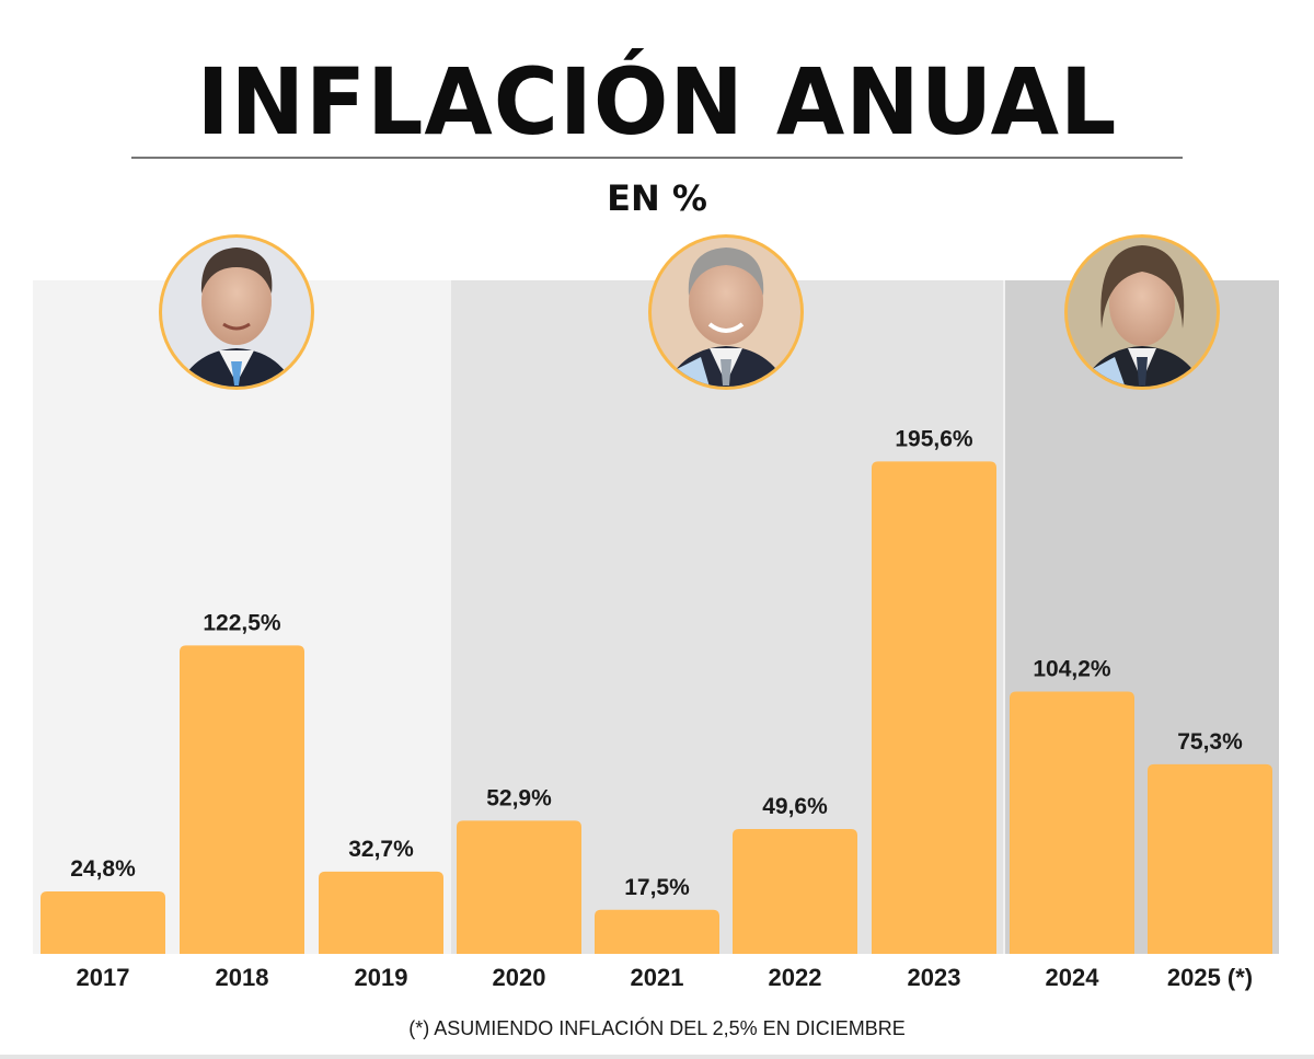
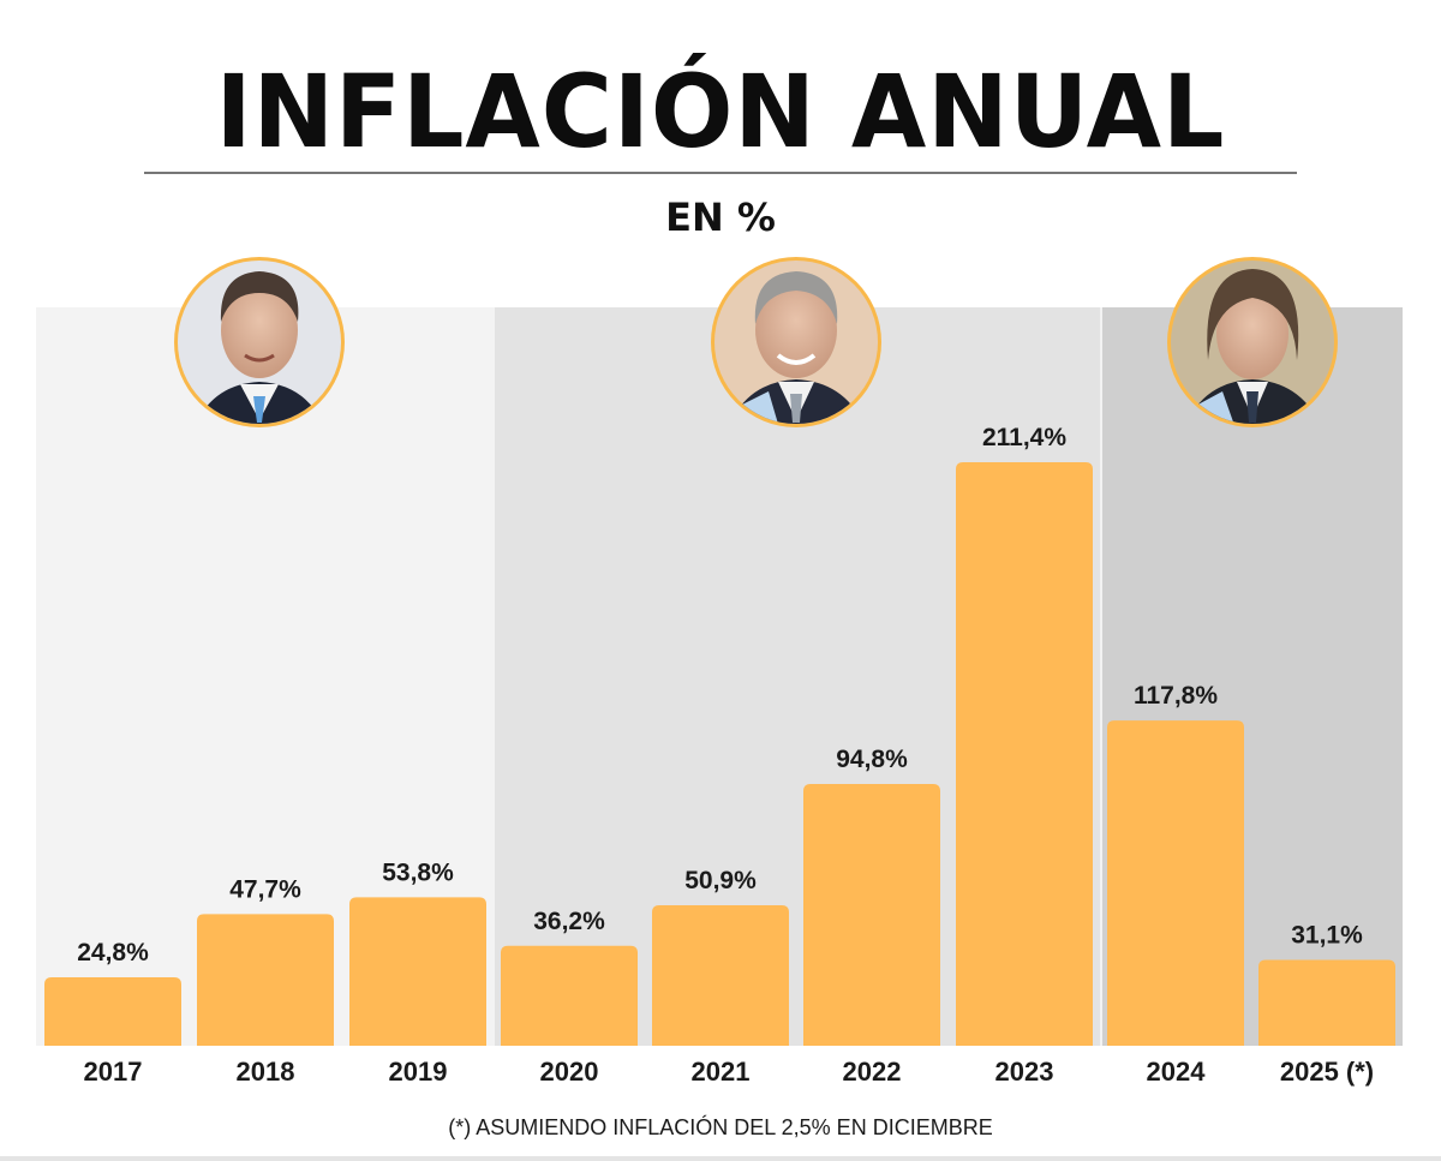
2018: 122,5% -> 47,7%
2019: 32,7% -> 53,8%
2020: 52,9% -> 36,2%
2021: 17,5% -> 50,9%
2022: 49,6% -> 94,8%
2023: 195,6% -> 211,4%
2024: 104,2% -> 117,8%
2025 (*): 75,3% -> 31,1%
